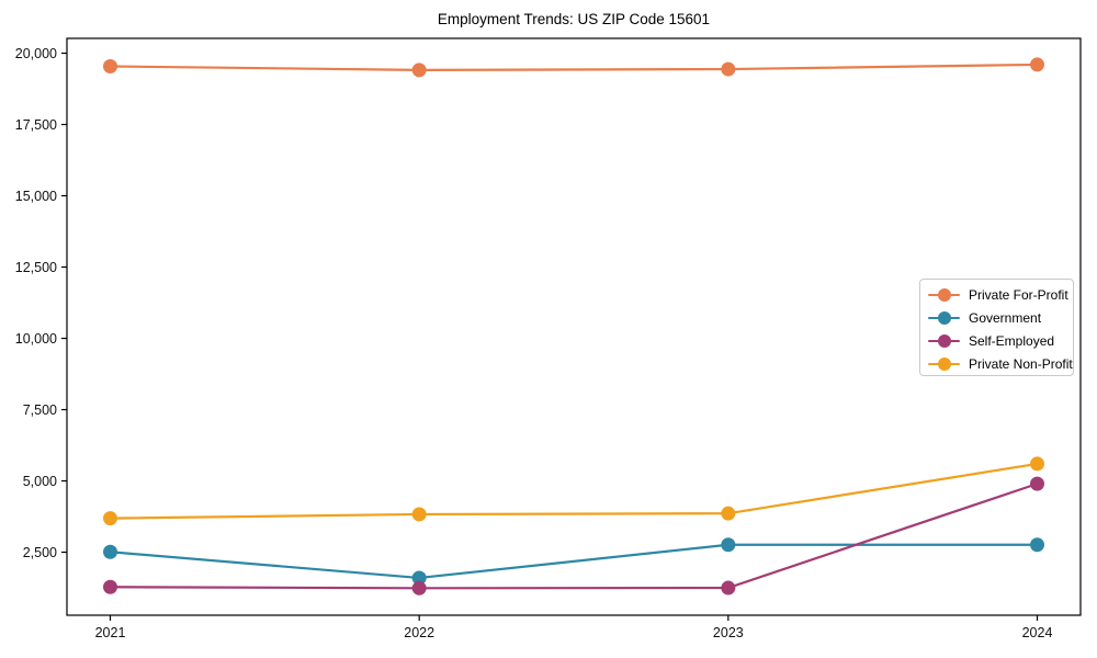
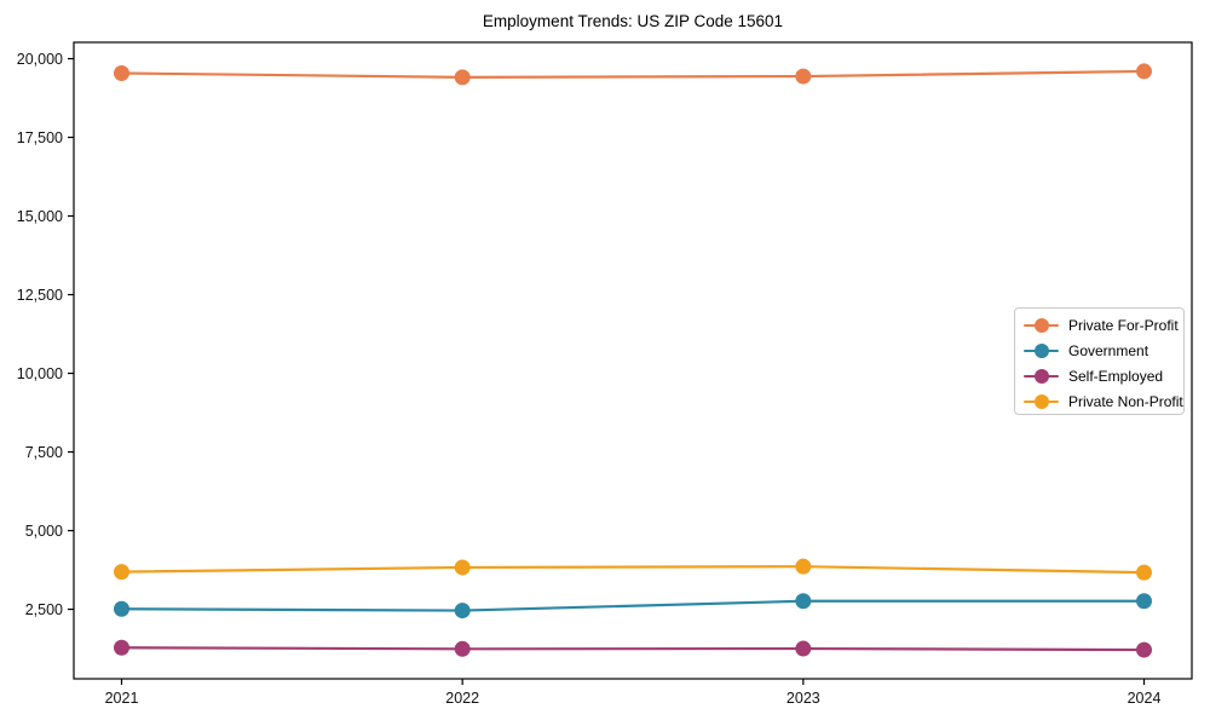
Government/2022: 1600 -> 2500
Self-Employed/2024: 4900 -> 1200
Private Non-Profit/2024: 5600 -> 3700
